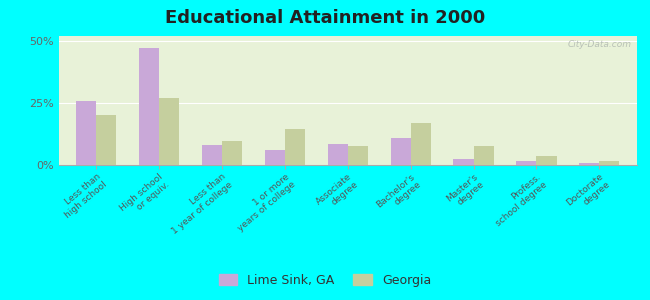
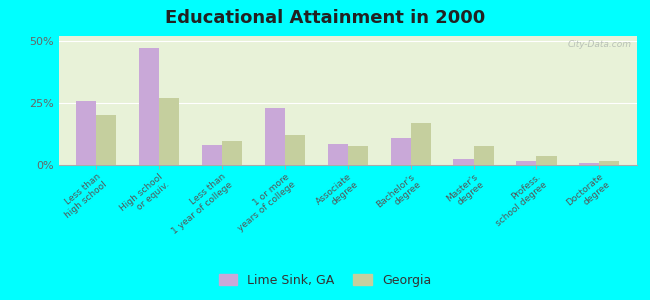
Lime Sink, GA/1 or more years of college: 6.0% -> 23.0%
Georgia/1 or more years of college: 14.5% -> 12.0%
